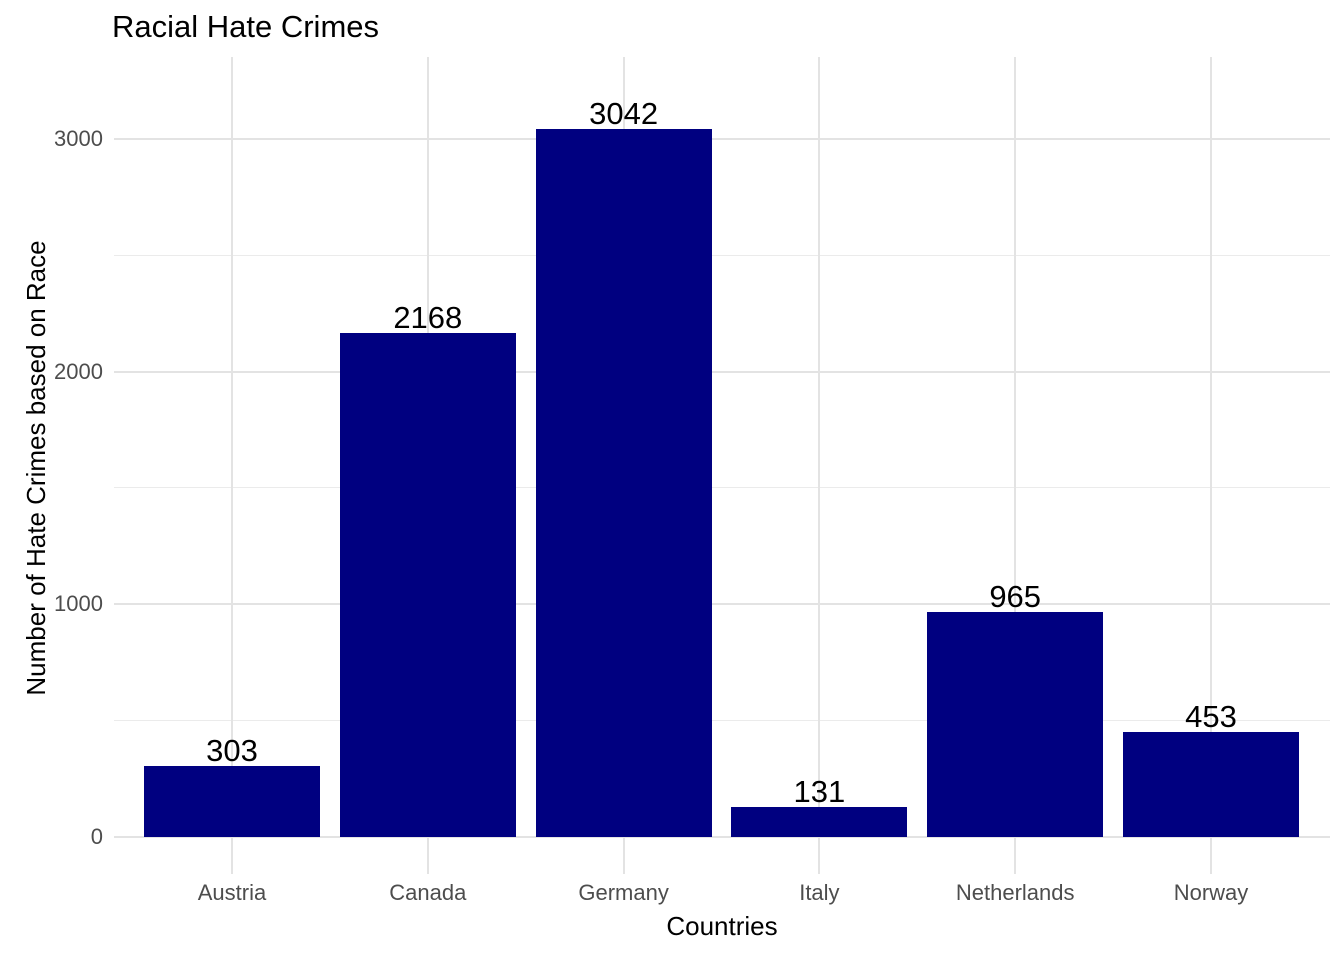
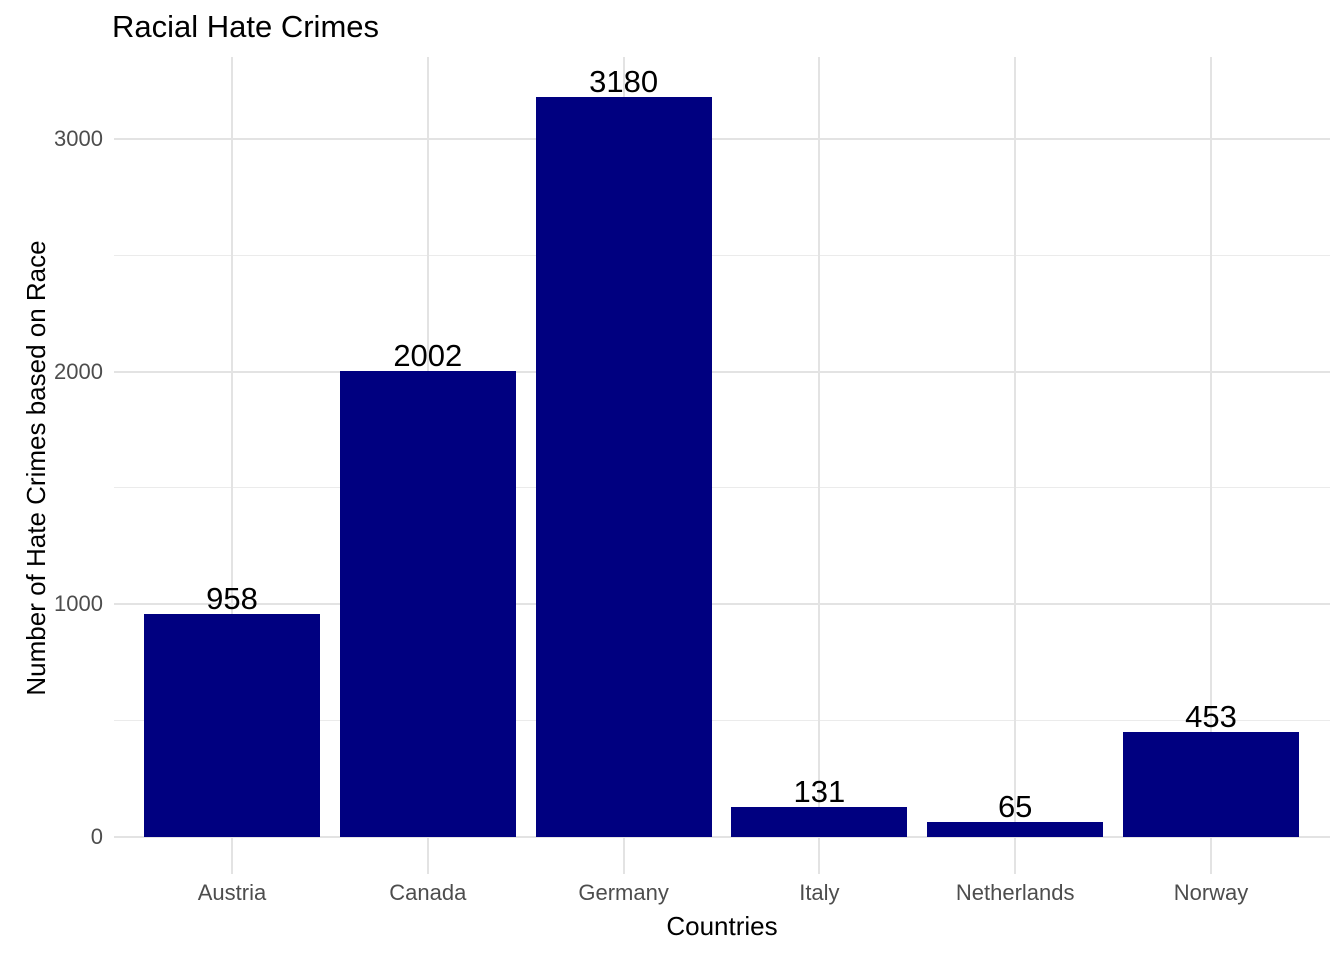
Austria: 303 -> 958
Canada: 2168 -> 2002
Germany: 3042 -> 3180
Netherlands: 965 -> 65
